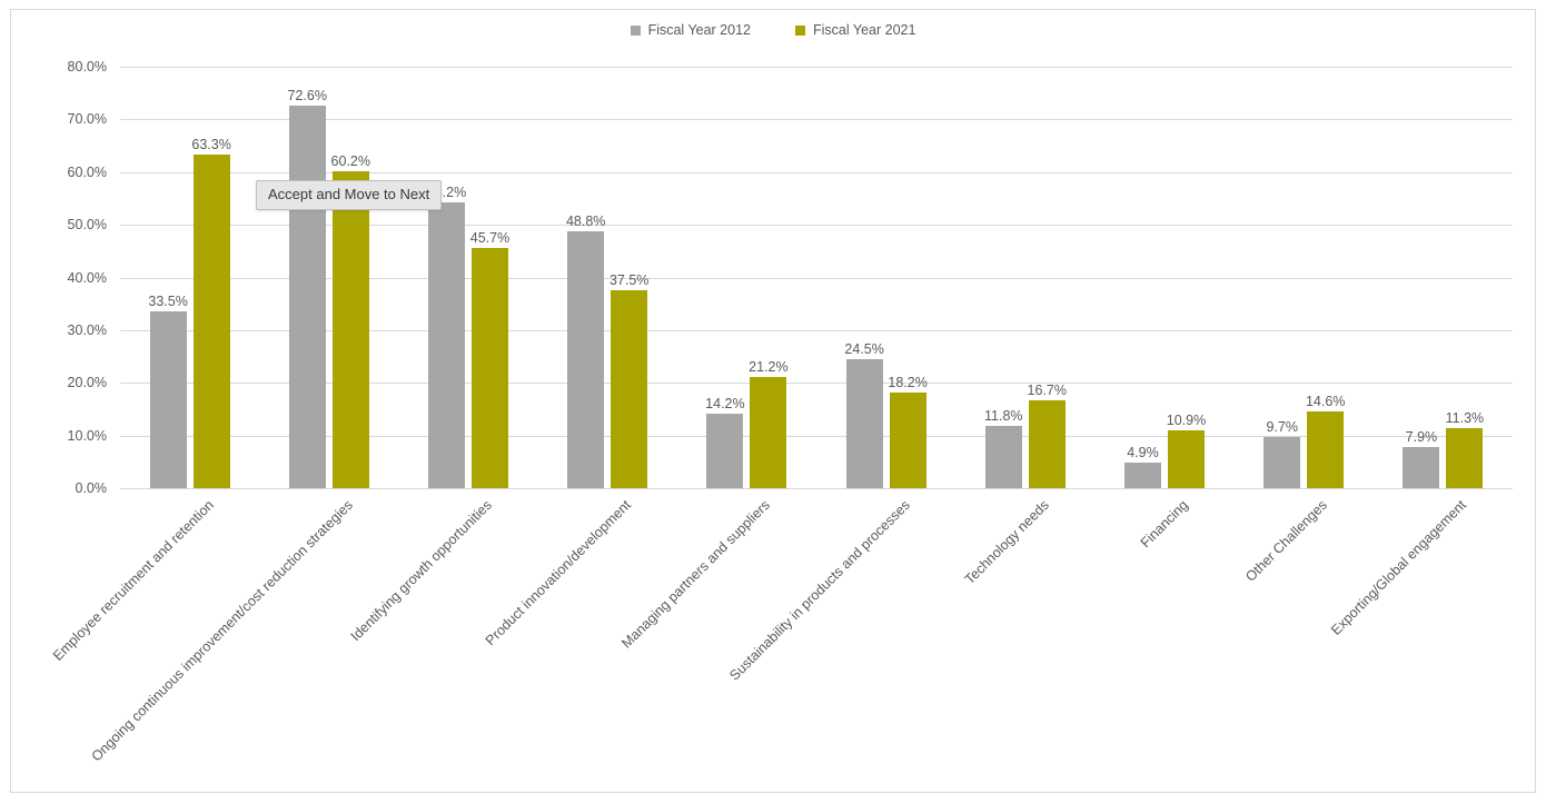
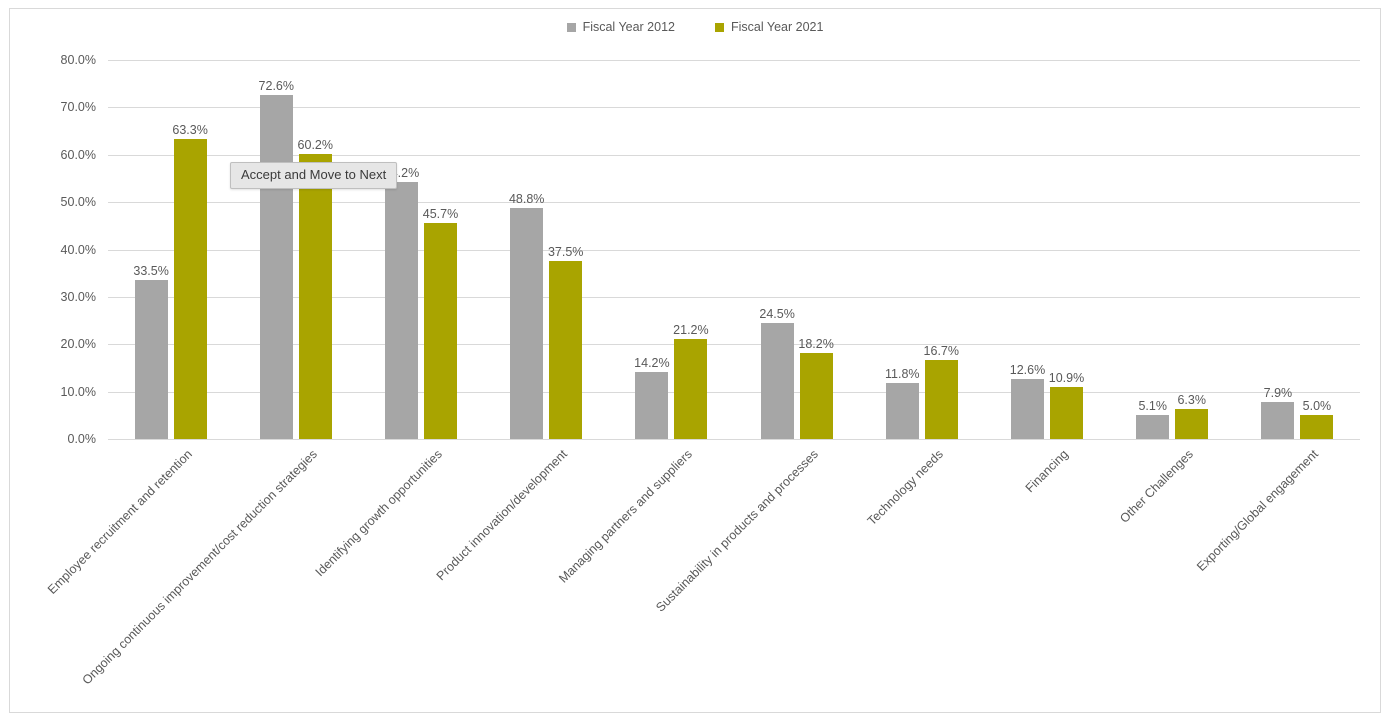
Fiscal Year 2012/Financing: 4.9% -> 12.6%
Fiscal Year 2012/Other Challenges: 9.7% -> 5.1%
Fiscal Year 2021/Other Challenges: 14.6% -> 6.3%
Fiscal Year 2021/Exporting/Global engagement: 11.3% -> 5.0%
